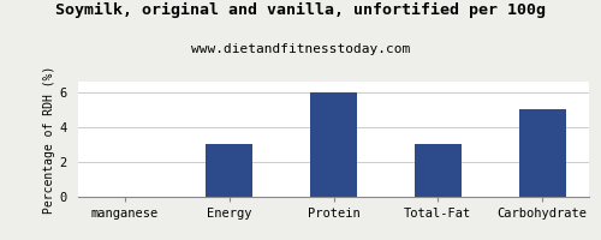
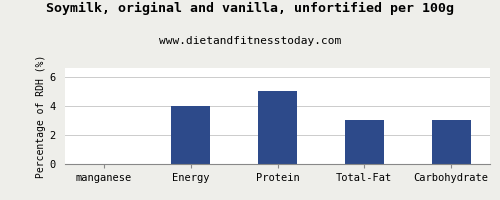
Energy: 3 -> 4
Protein: 6 -> 5
Carbohydrate: 5 -> 3
